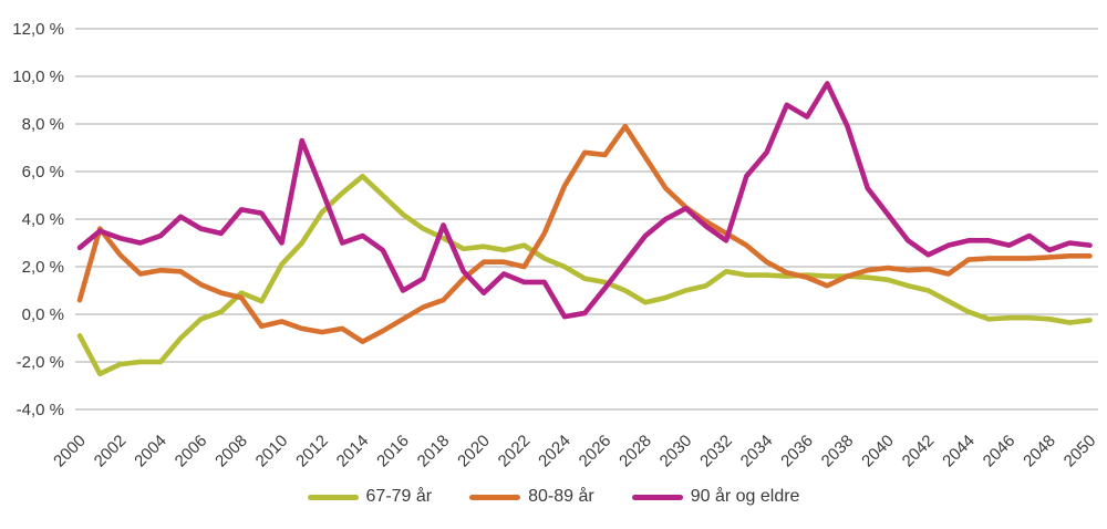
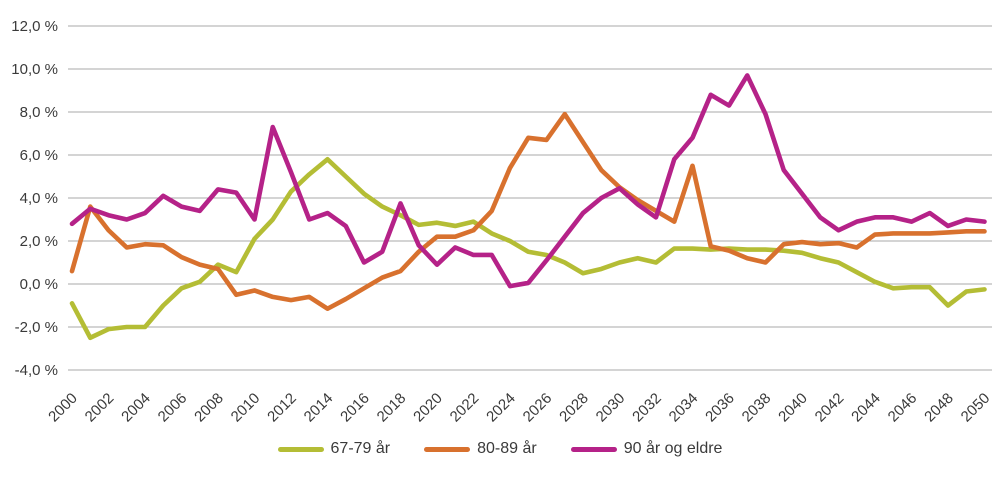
80-89 år/2022: 2,0% -> 2,5%
67-79 år/2032: 1,8% -> 1,0%
80-89 år/2034: 2,2% -> 5,5%
80-89 år/2038: 1,6% -> 1,0%
67-79 år/2048: -0,2% -> -1,0%
